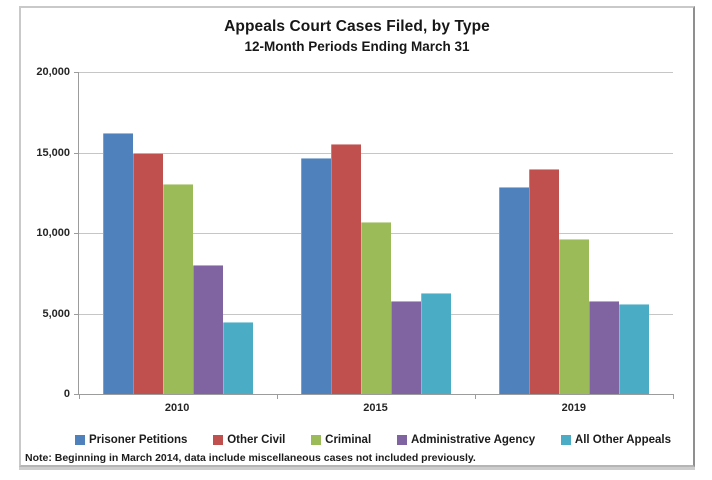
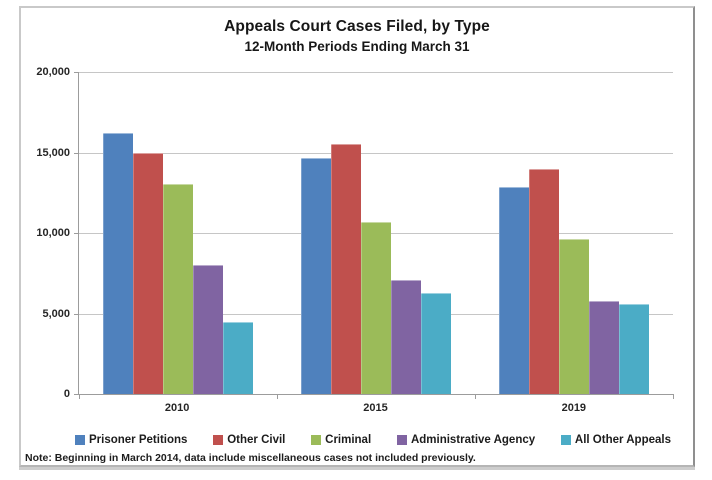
Administrative Agency/2015: 5800 -> 7100
